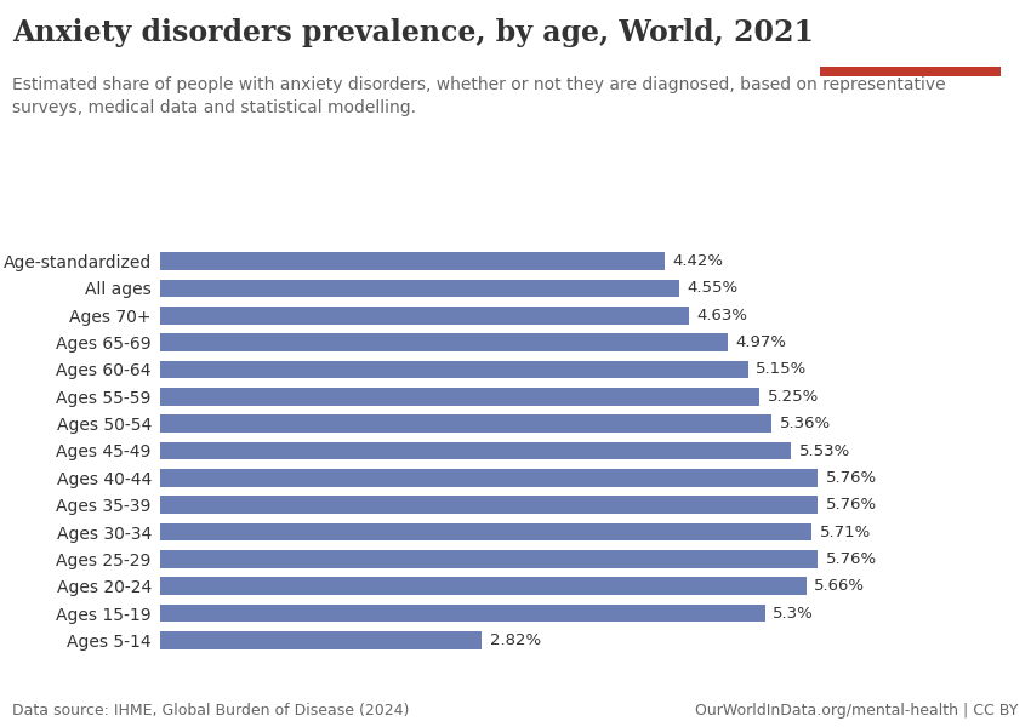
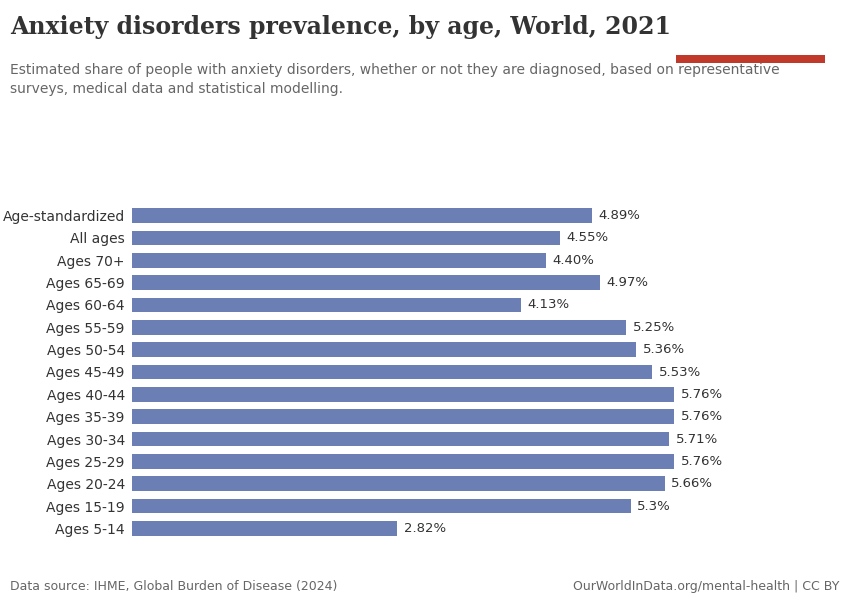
Age-standardized: 4.42% -> 4.89%
Ages 70+: 4.63% -> 4.40%
Ages 60-64: 5.15% -> 4.13%
